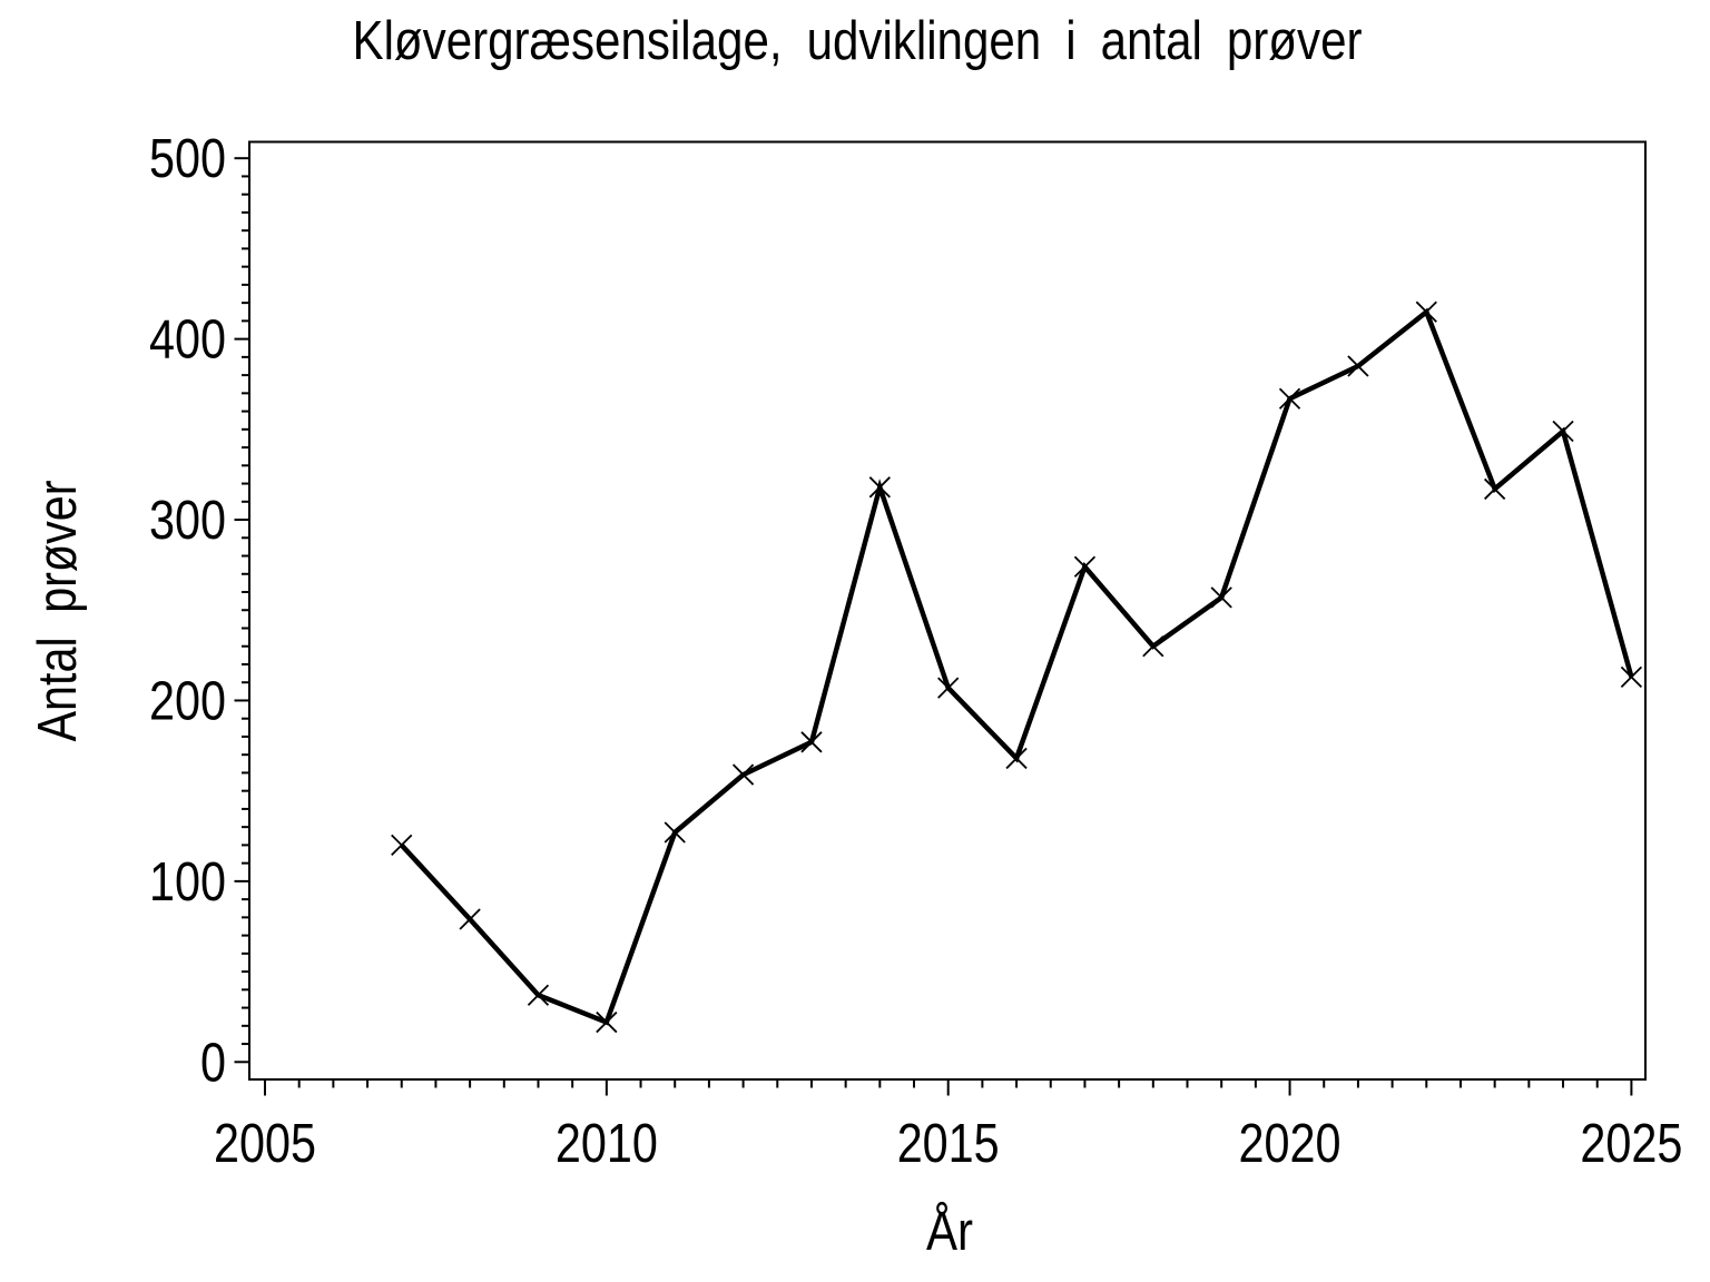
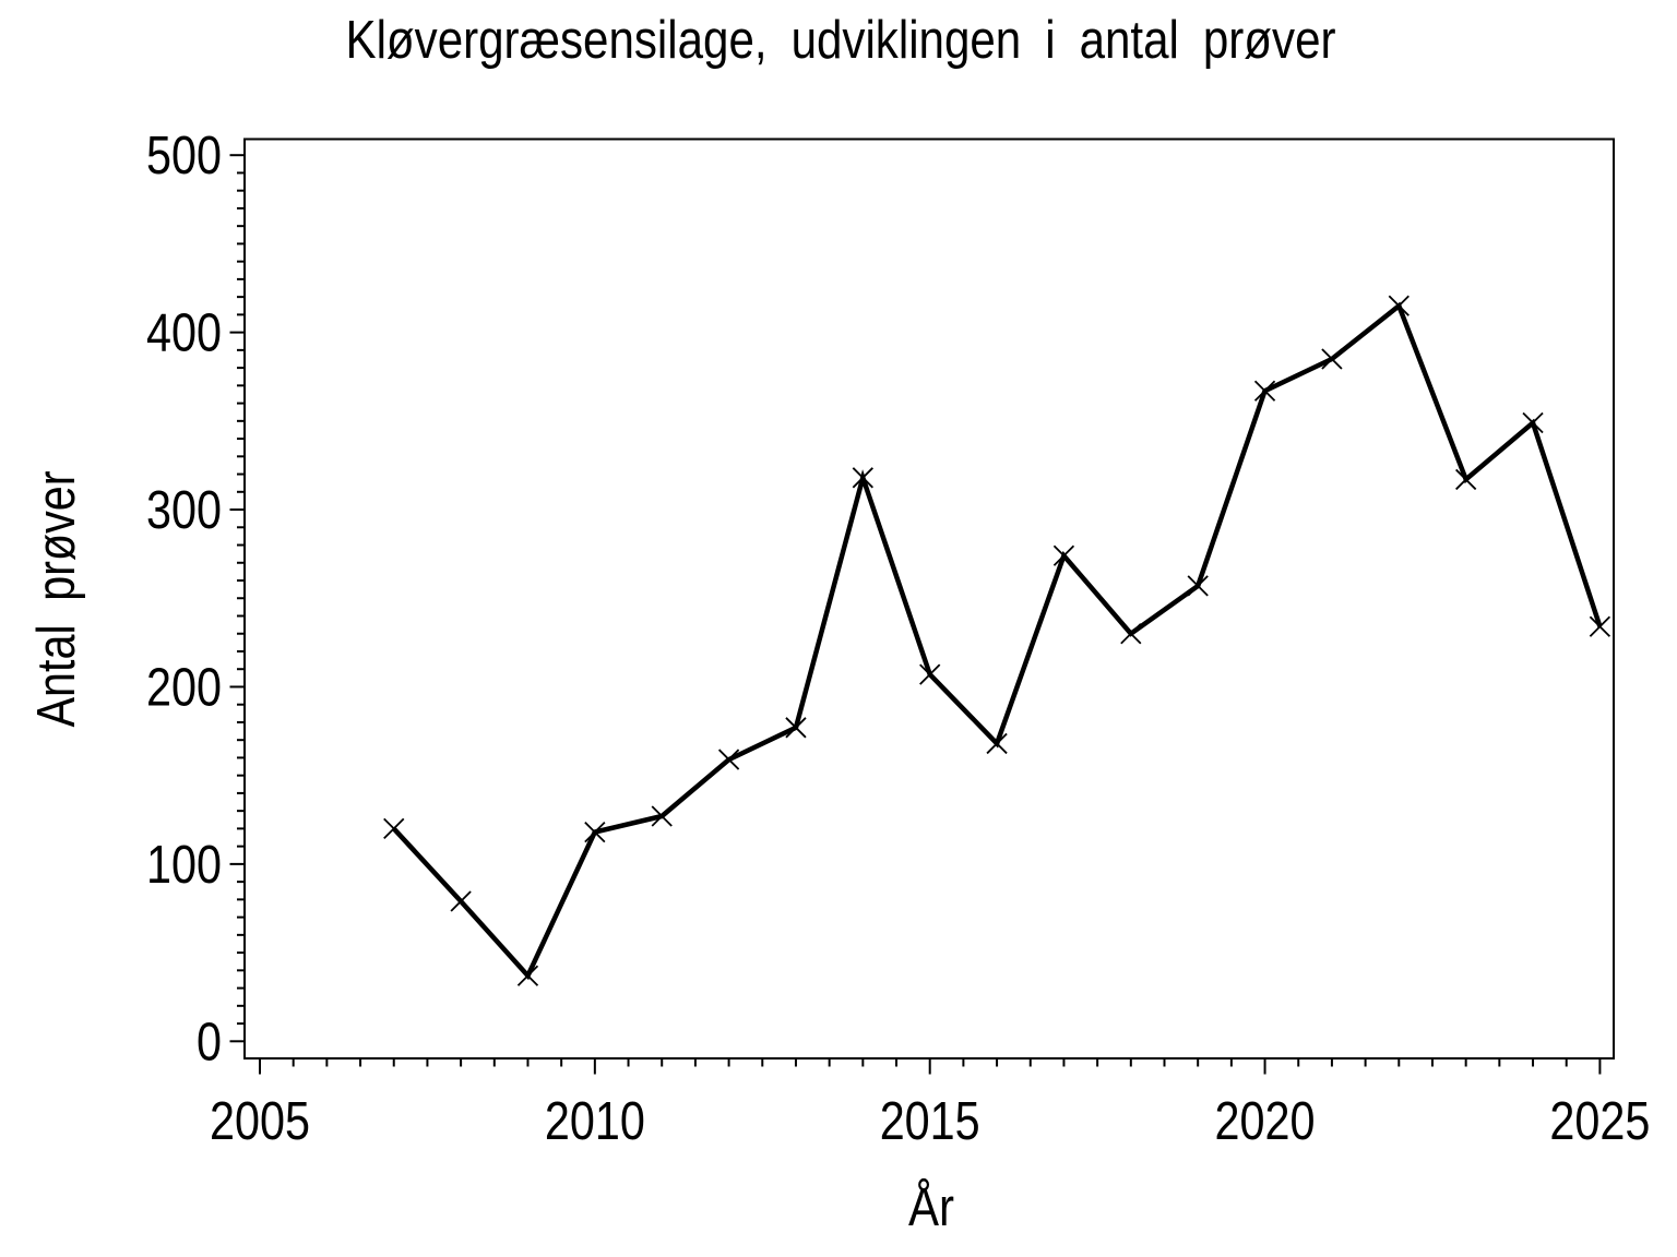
2010: 22 -> 118
2025: 213 -> 234
